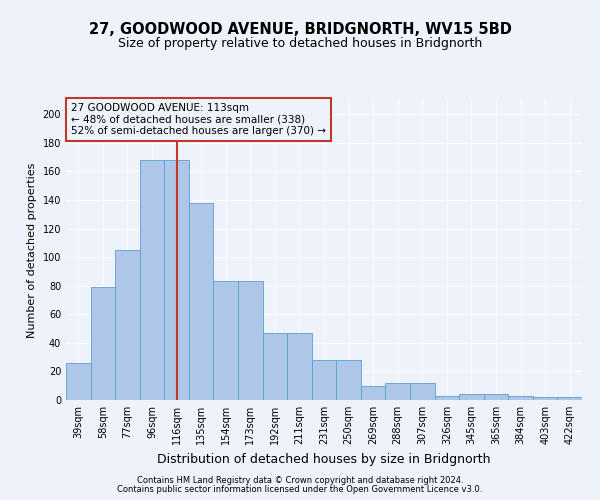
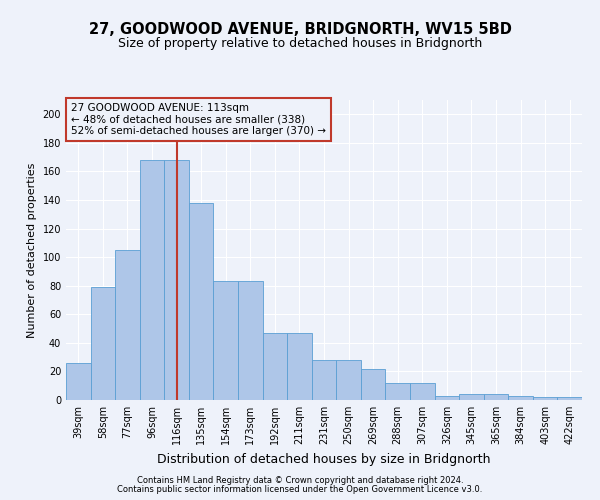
269sqm: 10 -> 22
